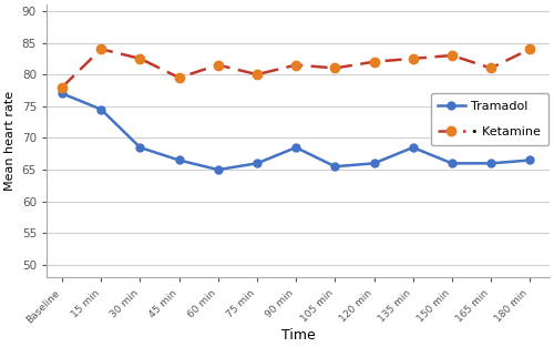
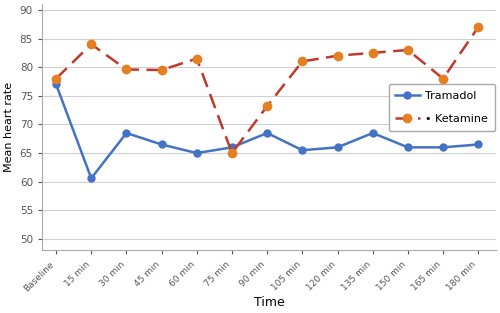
Tramadol/15 min: 74.5 -> 60.6
• Ketamine/30 min: 82.5 -> 79.6
• Ketamine/75 min: 80.0 -> 65.0
• Ketamine/90 min: 81.5 -> 73.2
• Ketamine/165 min: 81.0 -> 78.0
• Ketamine/180 min: 84.0 -> 87.0
